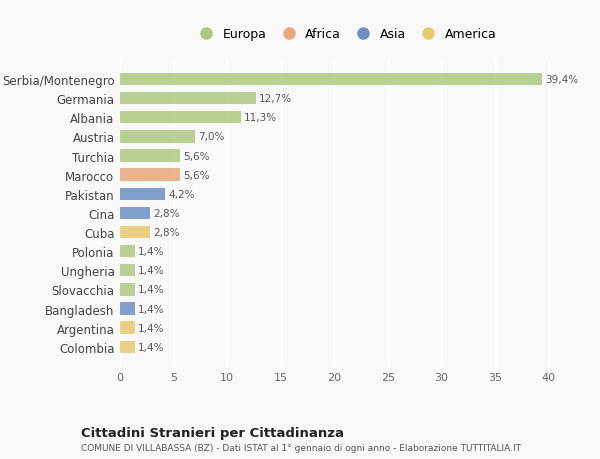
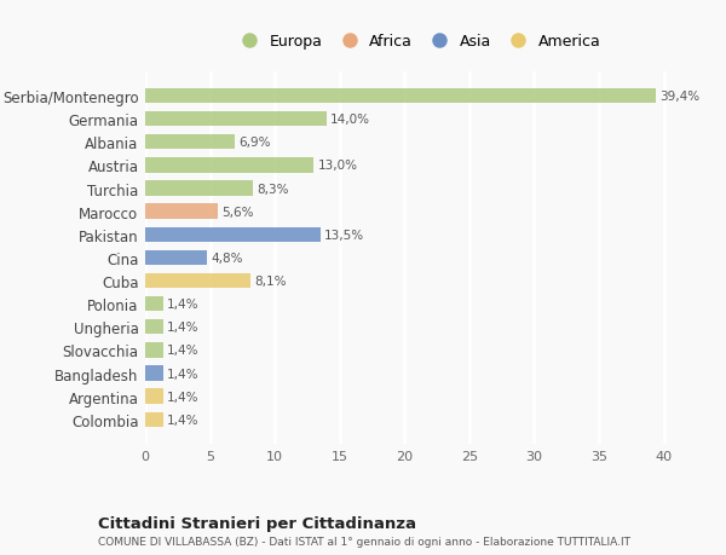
Germania: 12,7% -> 14,0%
Albania: 11,3% -> 6,9%
Austria: 7,0% -> 13,0%
Turchia: 5,6% -> 8,3%
Pakistan: 4,2% -> 13,5%
Cina: 2,8% -> 4,8%
Cuba: 2,8% -> 8,1%
